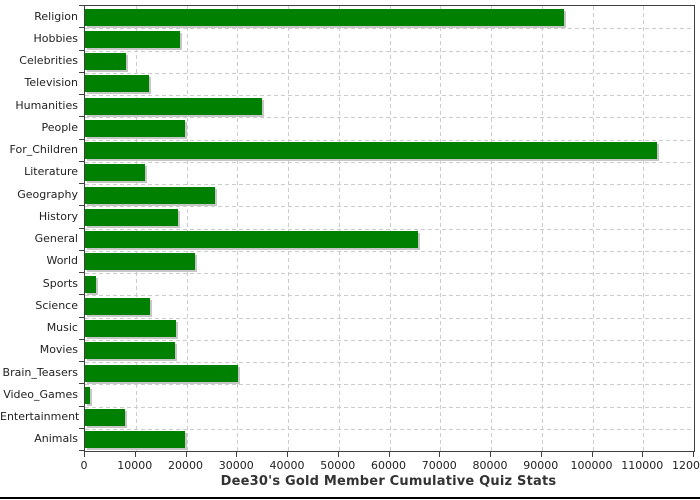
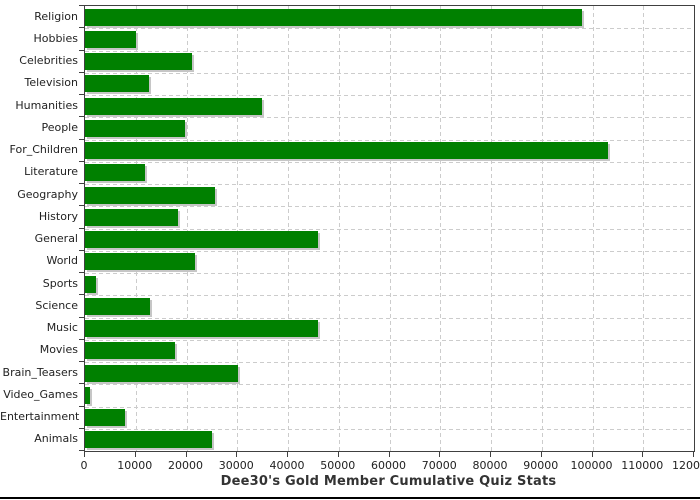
Religion: 94000 -> 98000
Hobbies: 19000 -> 10000
Celebrities: 8000 -> 21000
For_Children: 113000 -> 103000
General: 66000 -> 46000
Music: 18000 -> 46000
Animals: 20000 -> 25000
